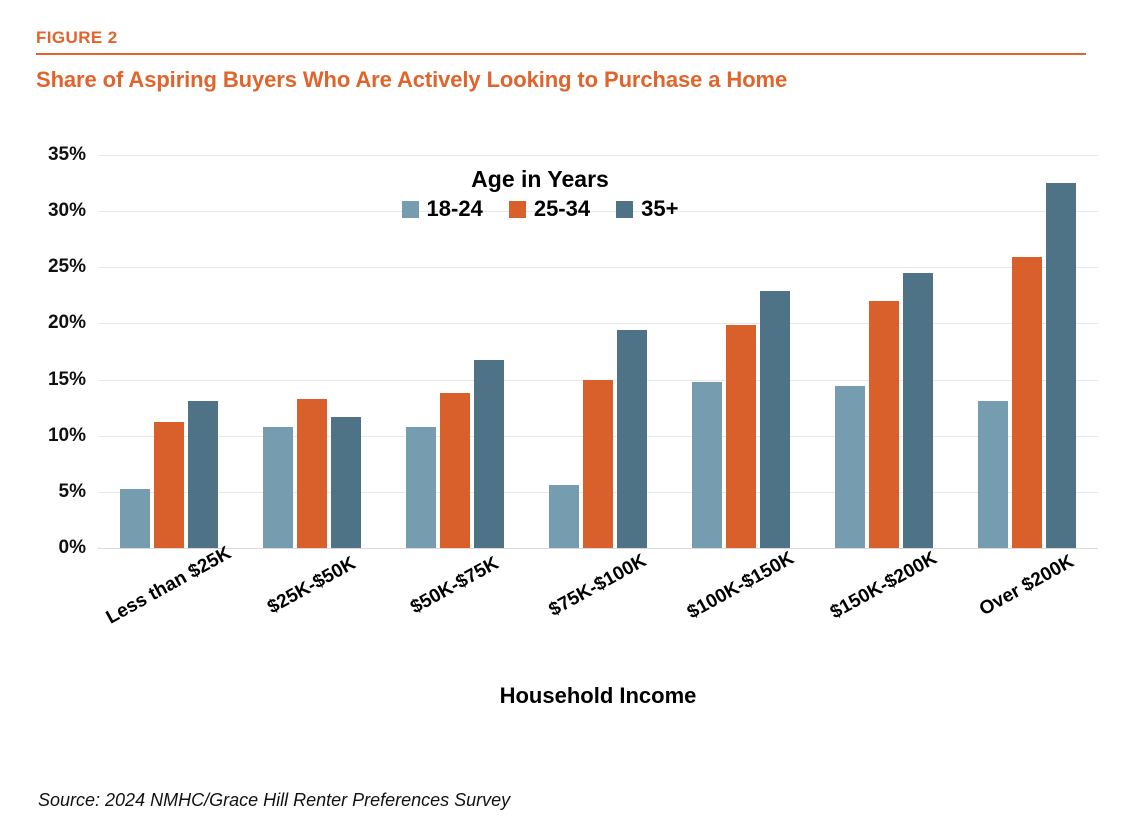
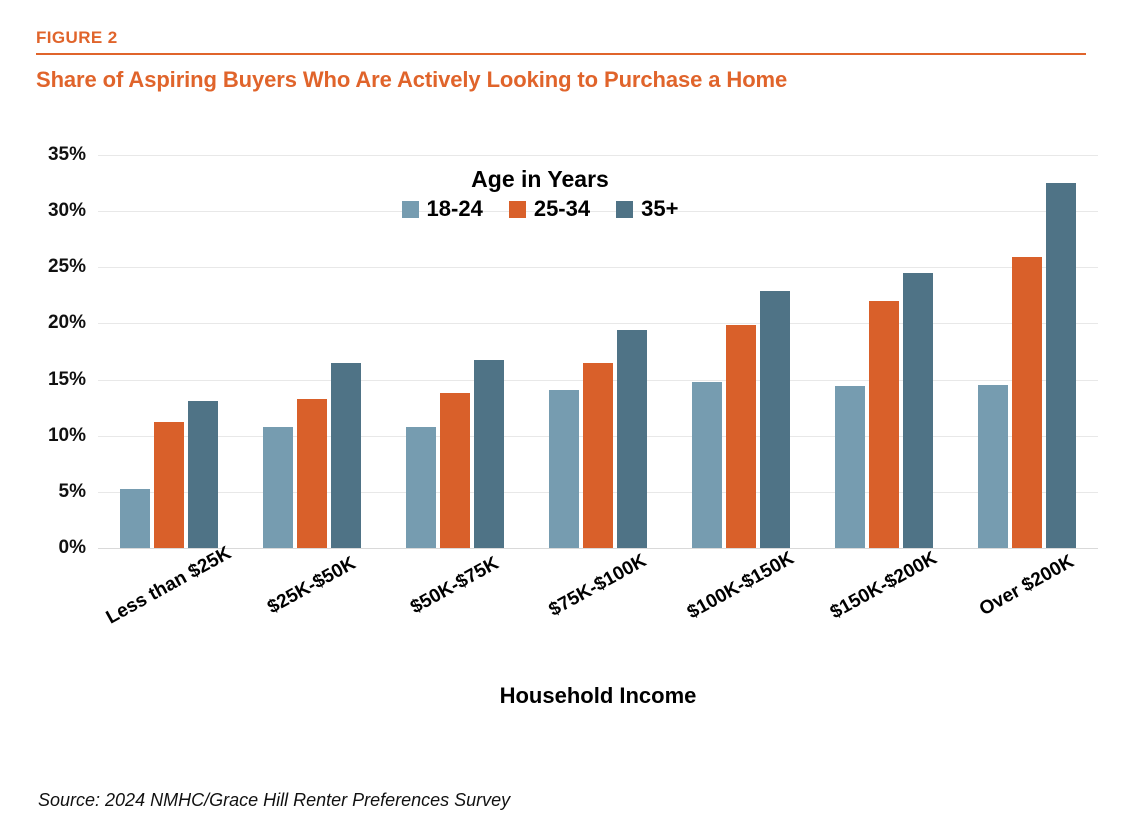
35+/$25K-$50K: 11.7% -> 16.5%
18-24/$75K-$100K: 5.6% -> 14.1%
25-34/$75K-$100K: 15.0% -> 16.5%
18-24/Over $200K: 13.1% -> 14.5%
